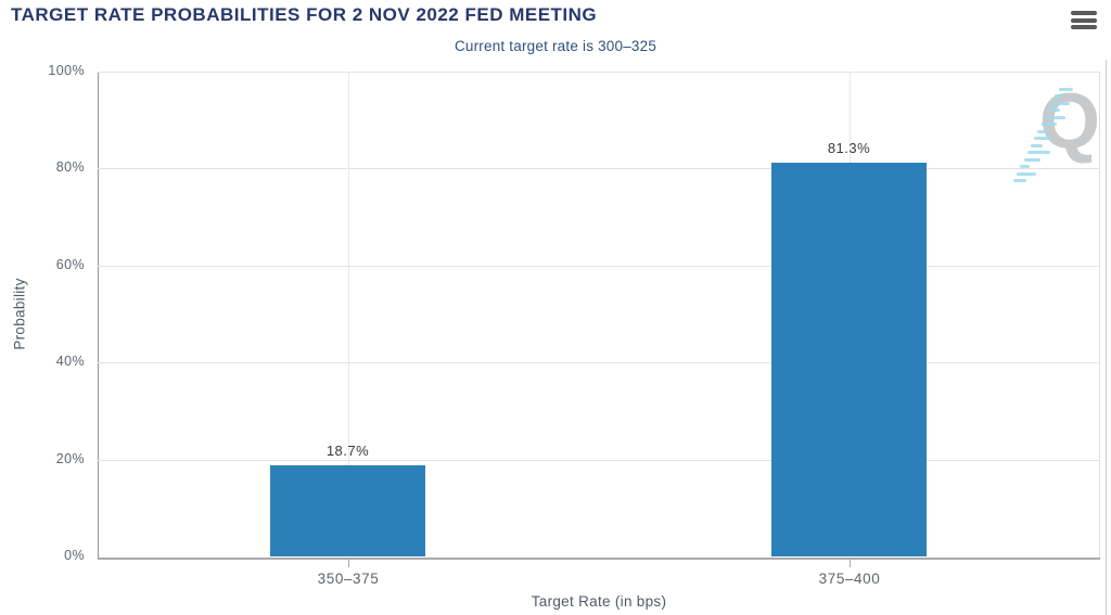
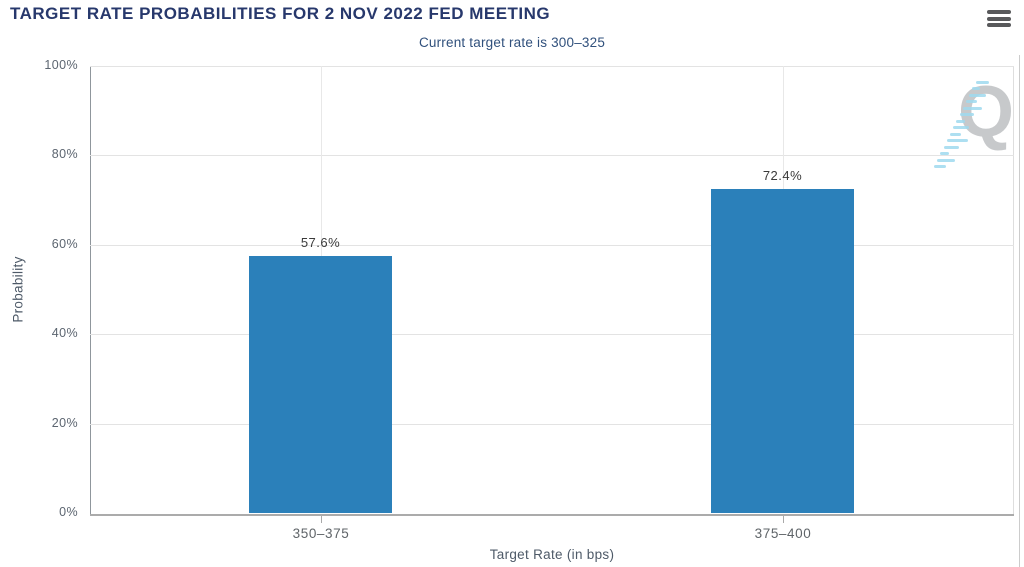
350–375: 18.7% -> 57.6%
375–400: 81.3% -> 72.4%
